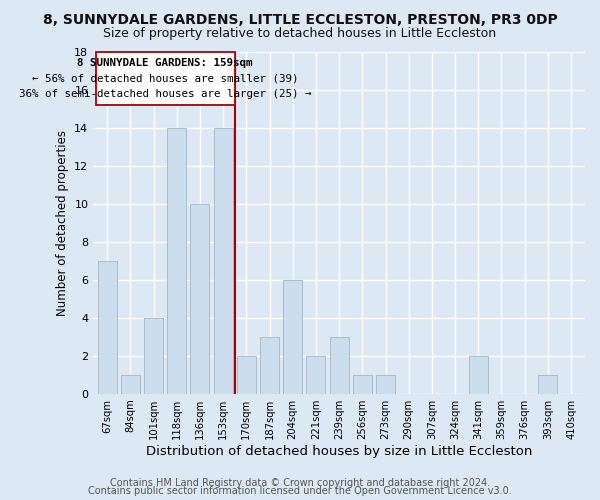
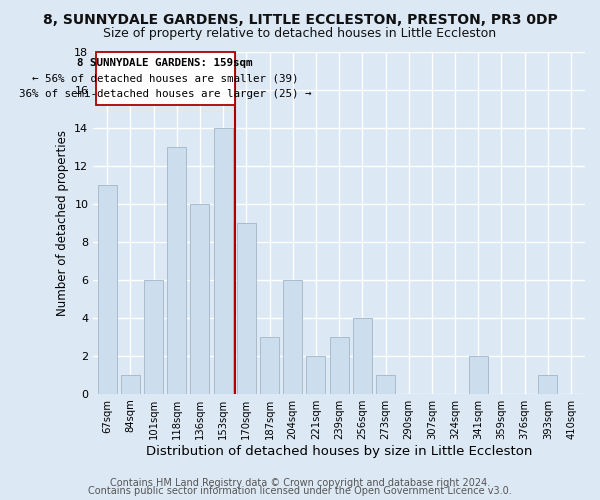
67sqm: 7 -> 11
101sqm: 4 -> 6
118sqm: 14 -> 13
170sqm: 2 -> 9
256sqm: 1 -> 4
